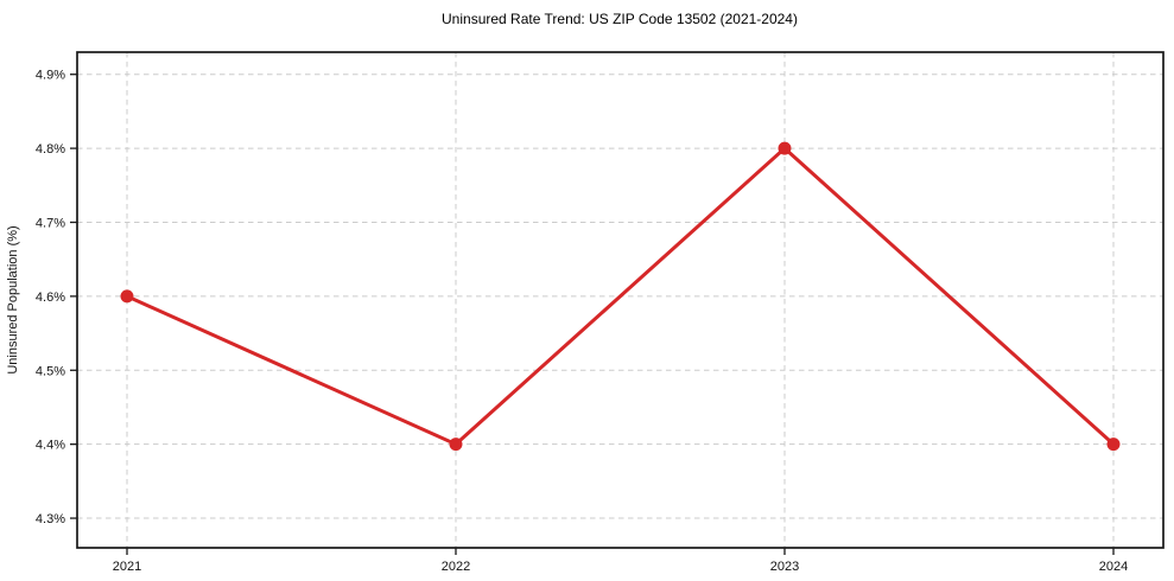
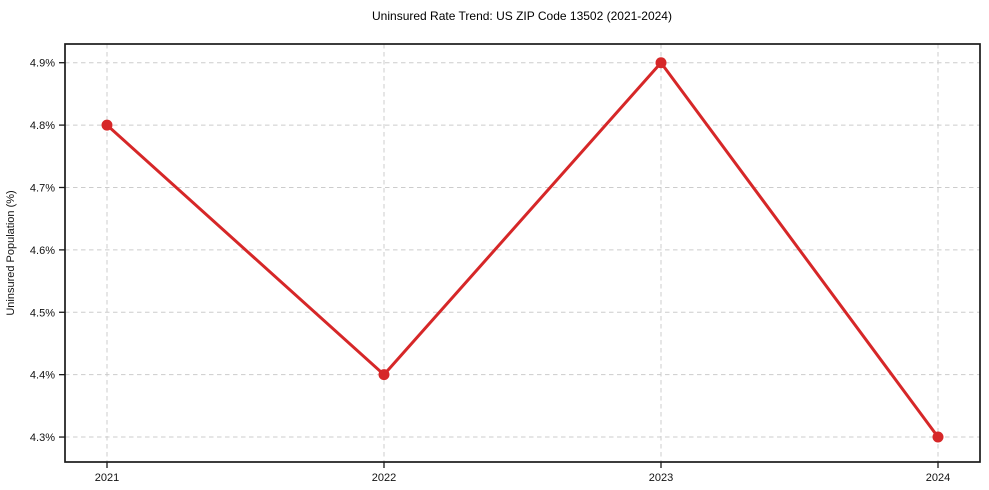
2021: 4.6% -> 4.8%
2023: 4.8% -> 4.9%
2024: 4.4% -> 4.3%
